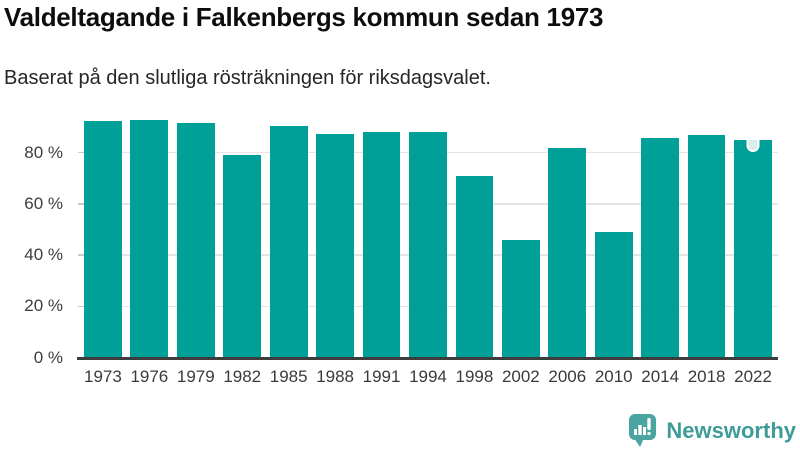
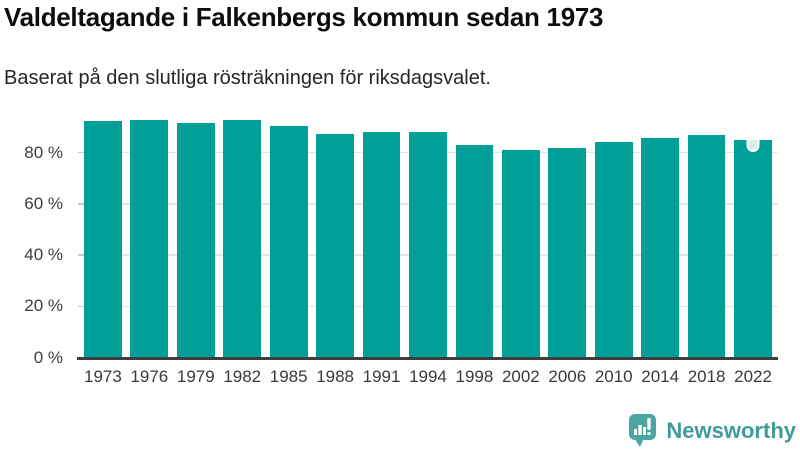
1982: 79% -> 93%
1998: 71% -> 83%
2002: 46% -> 81%
2010: 49% -> 84%
